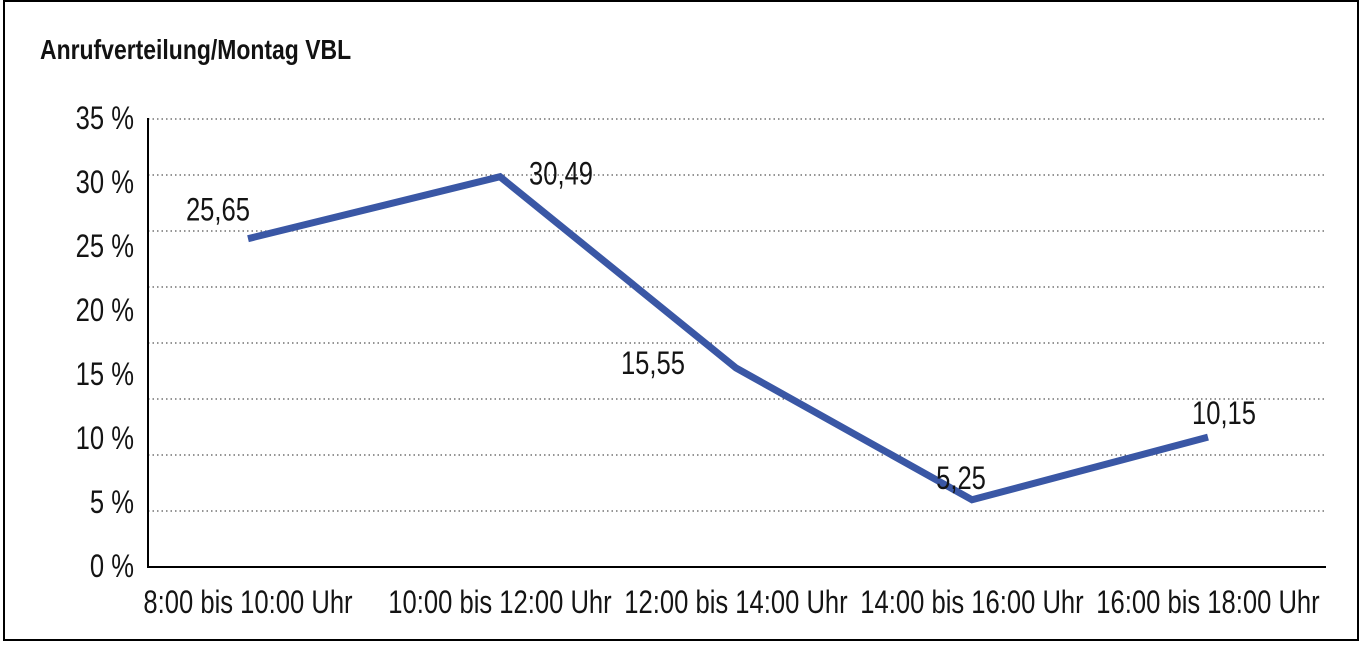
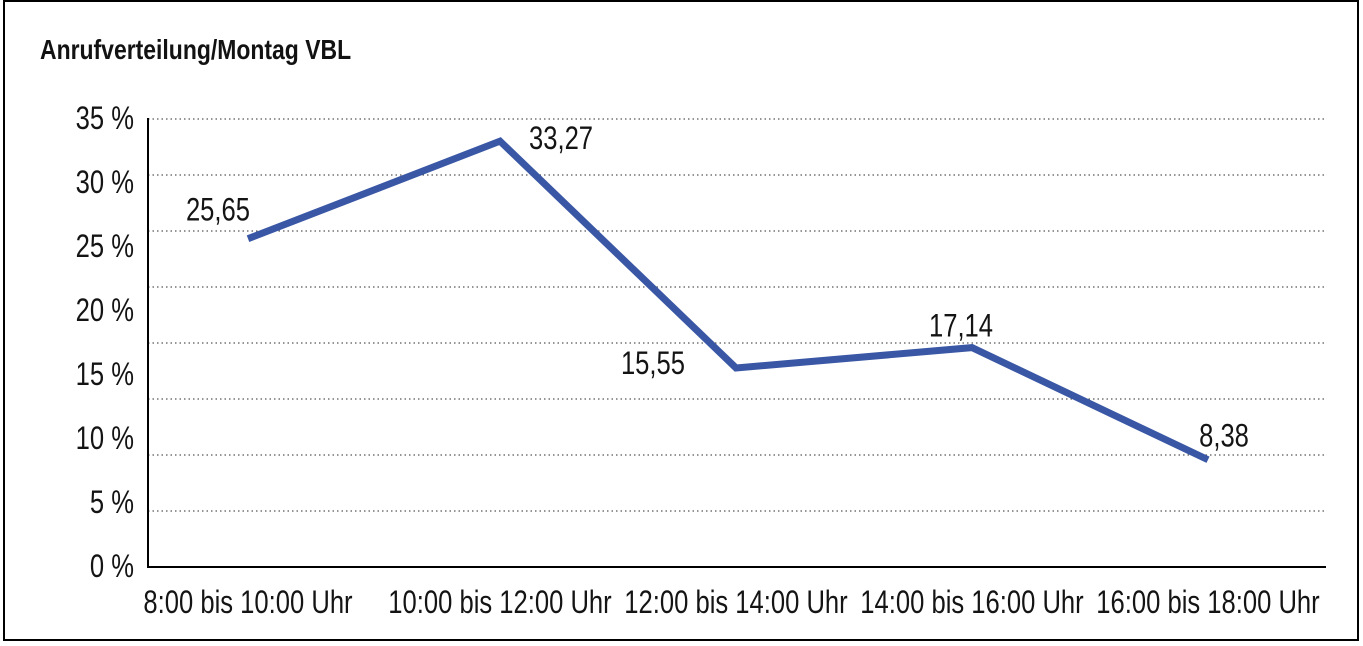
10:00 bis 12:00 Uhr: 30,49 -> 33,27
14:00 bis 16:00 Uhr: 5,25 -> 17,14
16:00 bis 18:00 Uhr: 10,15 -> 8,38
